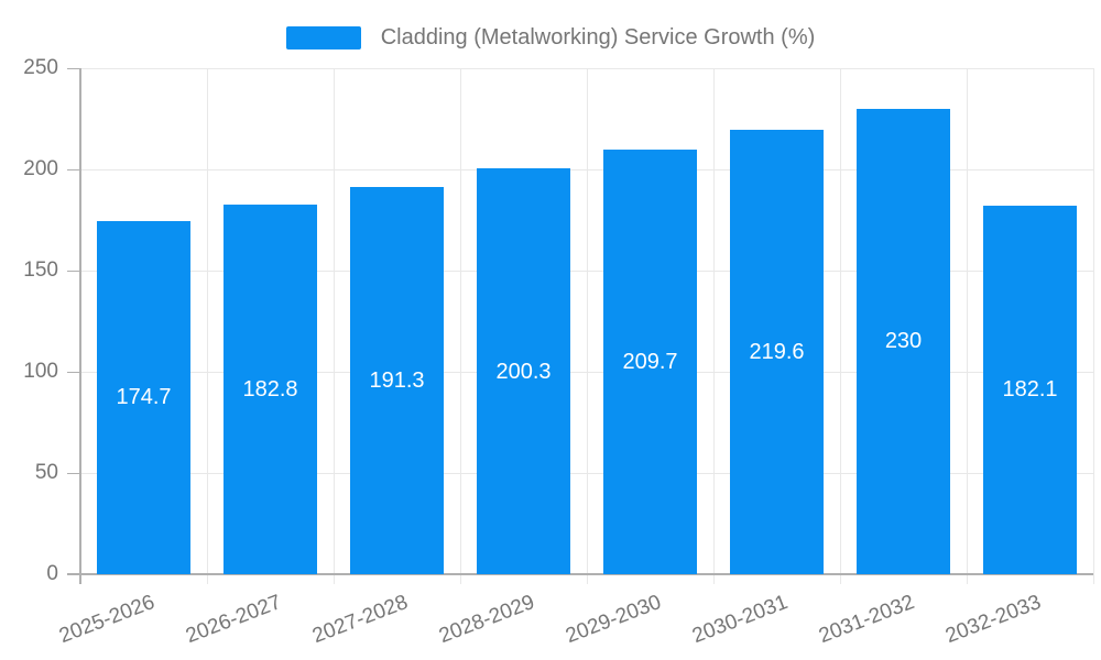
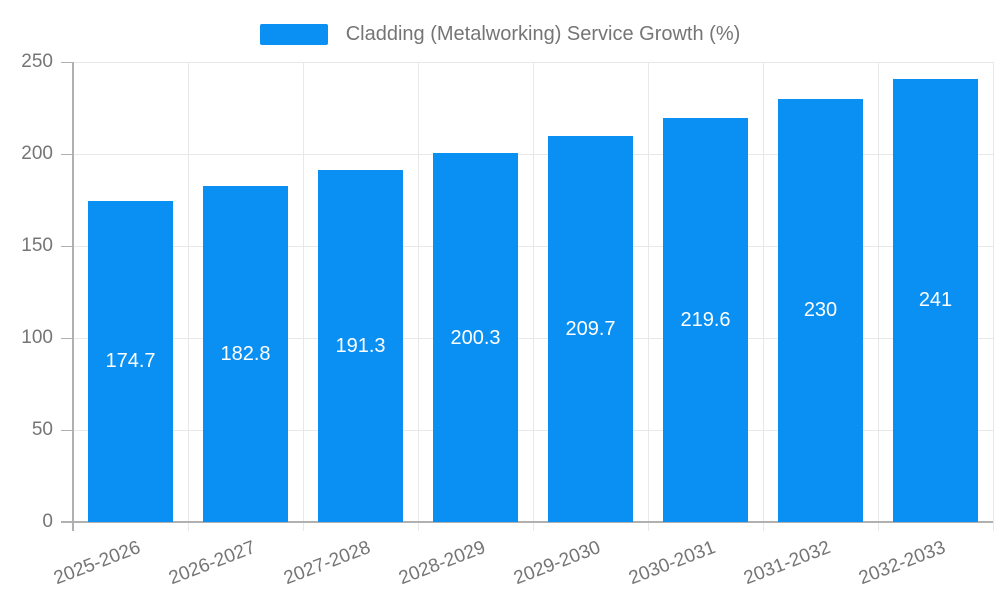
2032-2033: 182.1 -> 241
